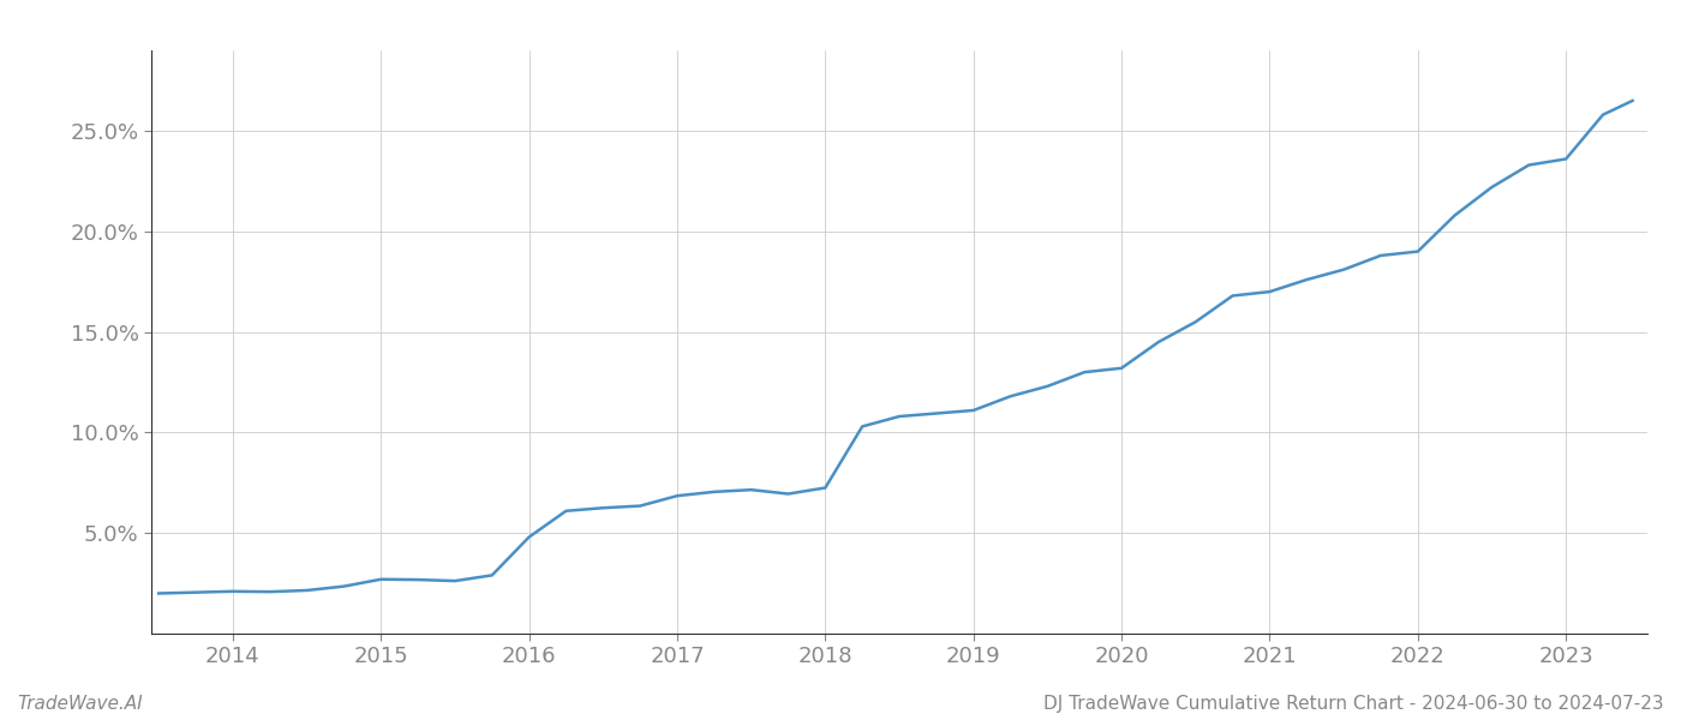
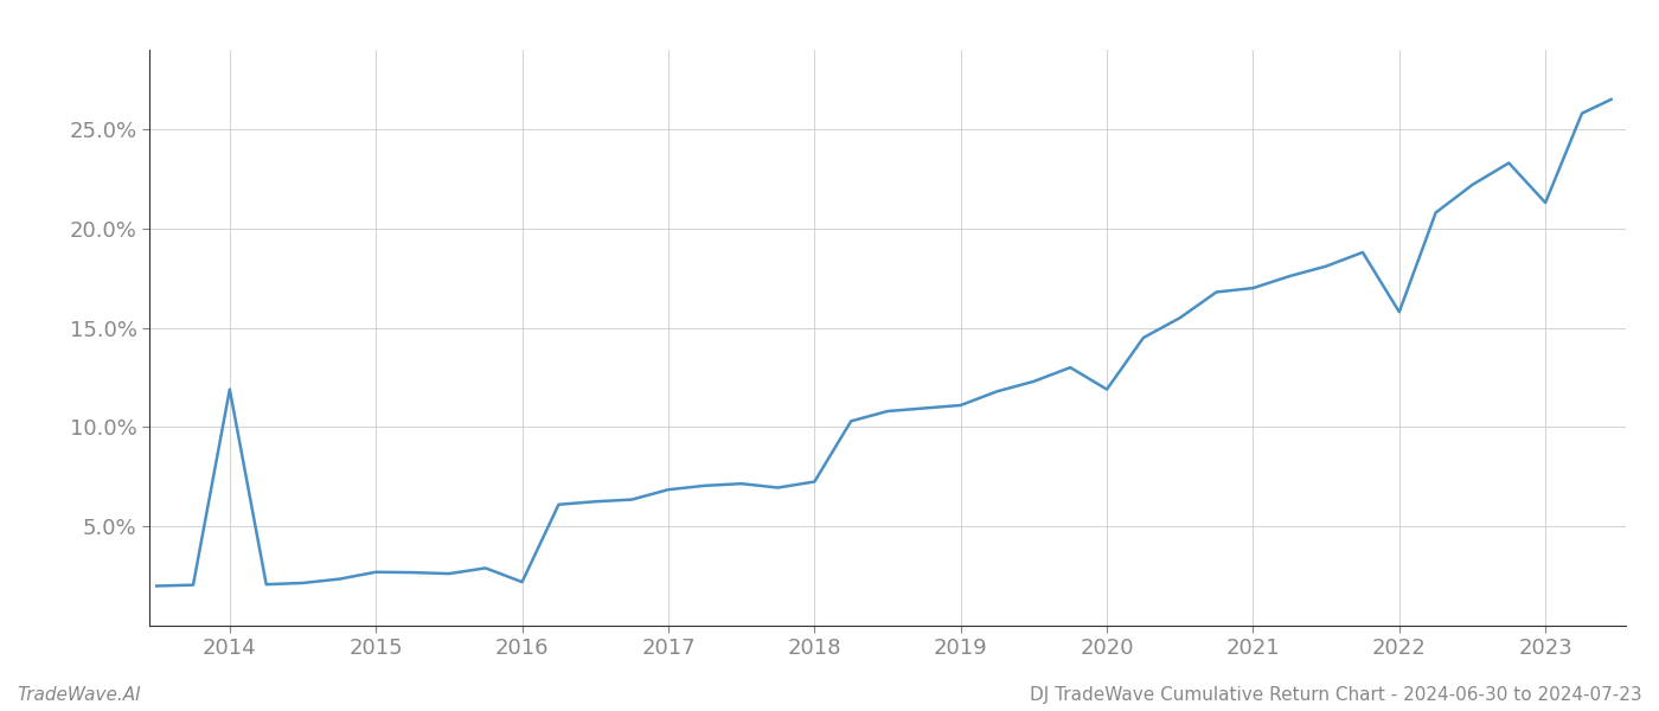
2014: 2.1% -> 11.9%
2016: 4.8% -> 2.2%
2020: 13.2% -> 11.9%
2022: 19.0% -> 15.8%
2023: 23.6% -> 21.3%
